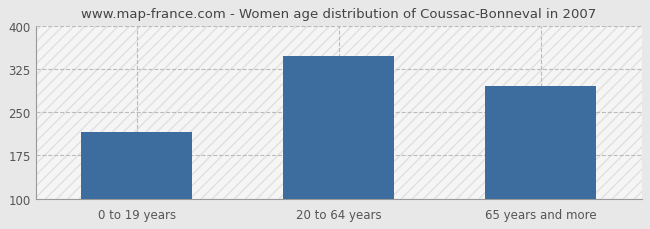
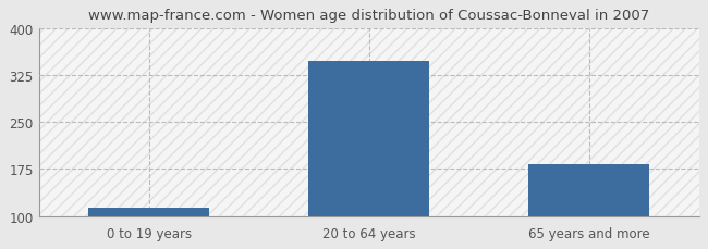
0 to 19 years: 216 -> 113
65 years and more: 296 -> 182
